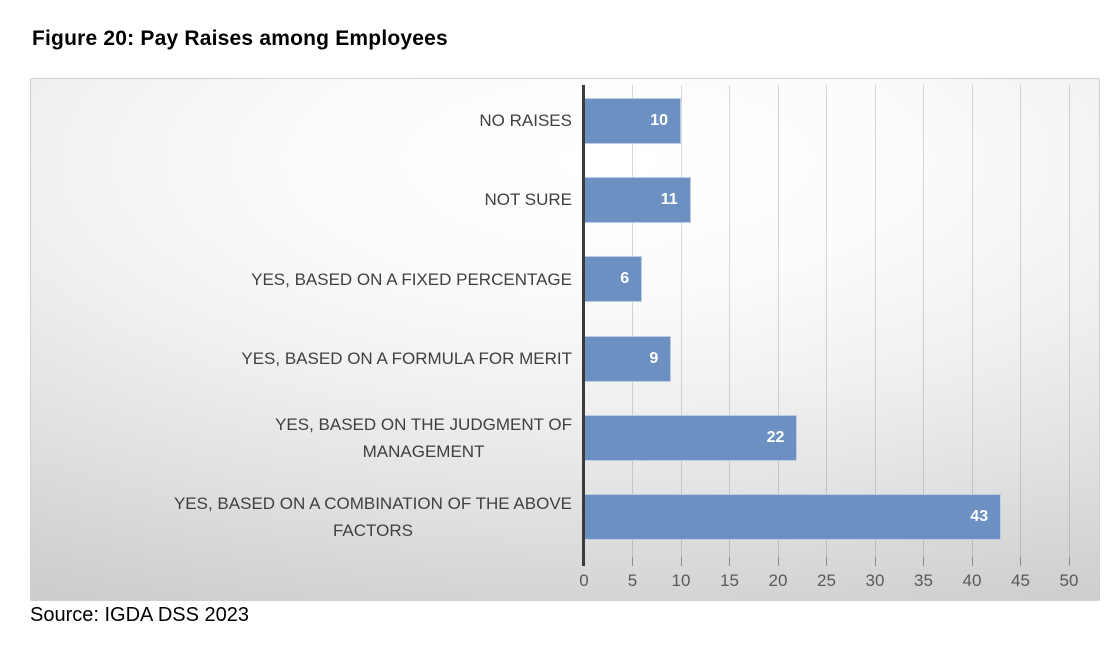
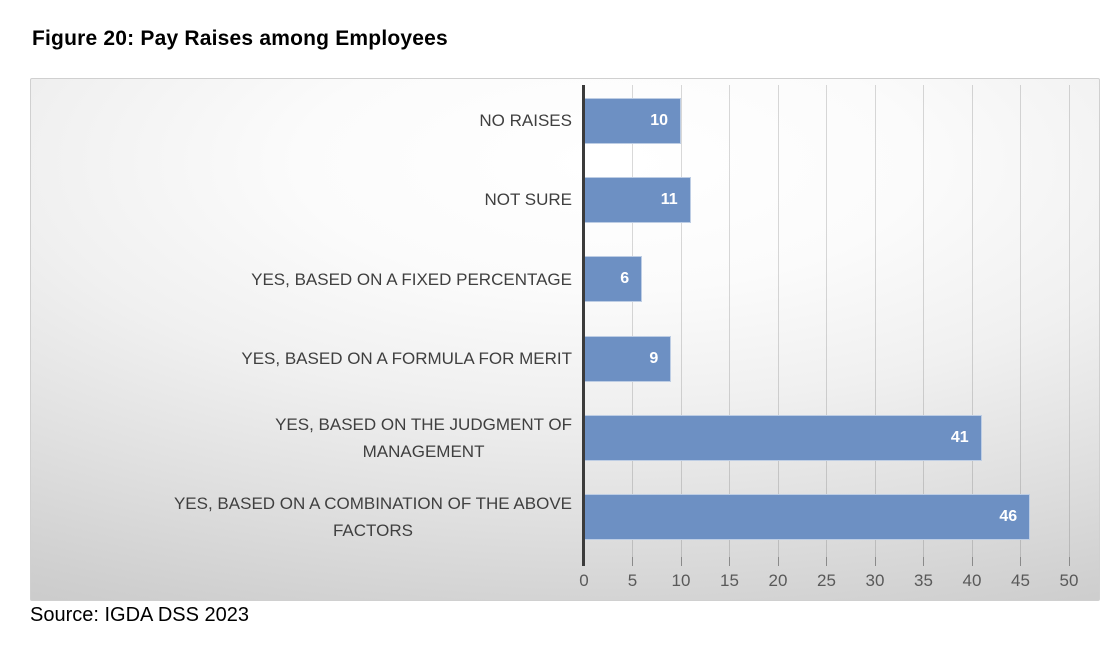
YES, BASED ON THE JUDGMENT OF MANAGEMENT: 22 -> 41
YES, BASED ON A COMBINATION OF THE ABOVE FACTORS: 43 -> 46
